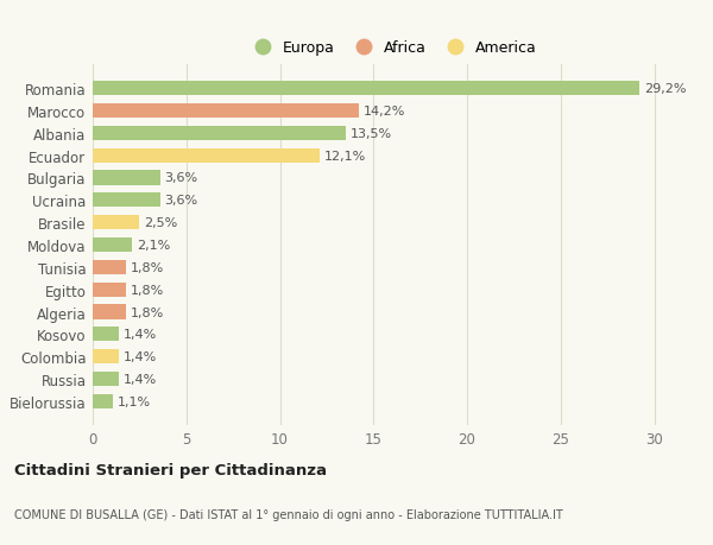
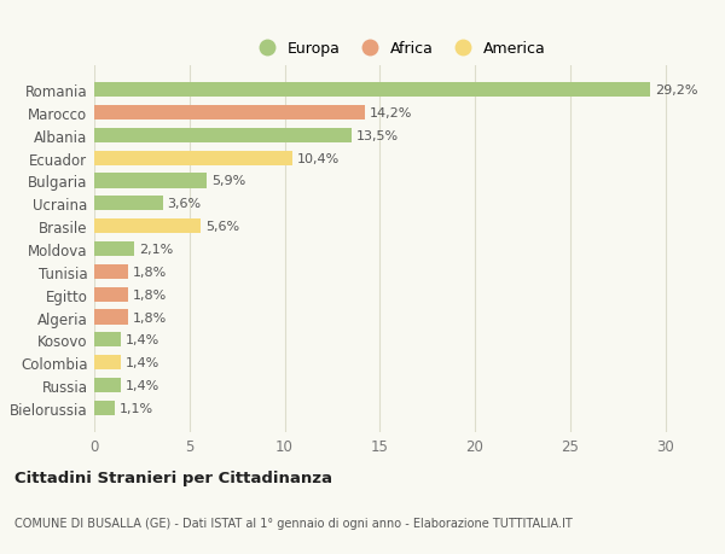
Ecuador: 12,1% -> 10,4%
Bulgaria: 3,6% -> 5,9%
Brasile: 2,5% -> 5,6%
